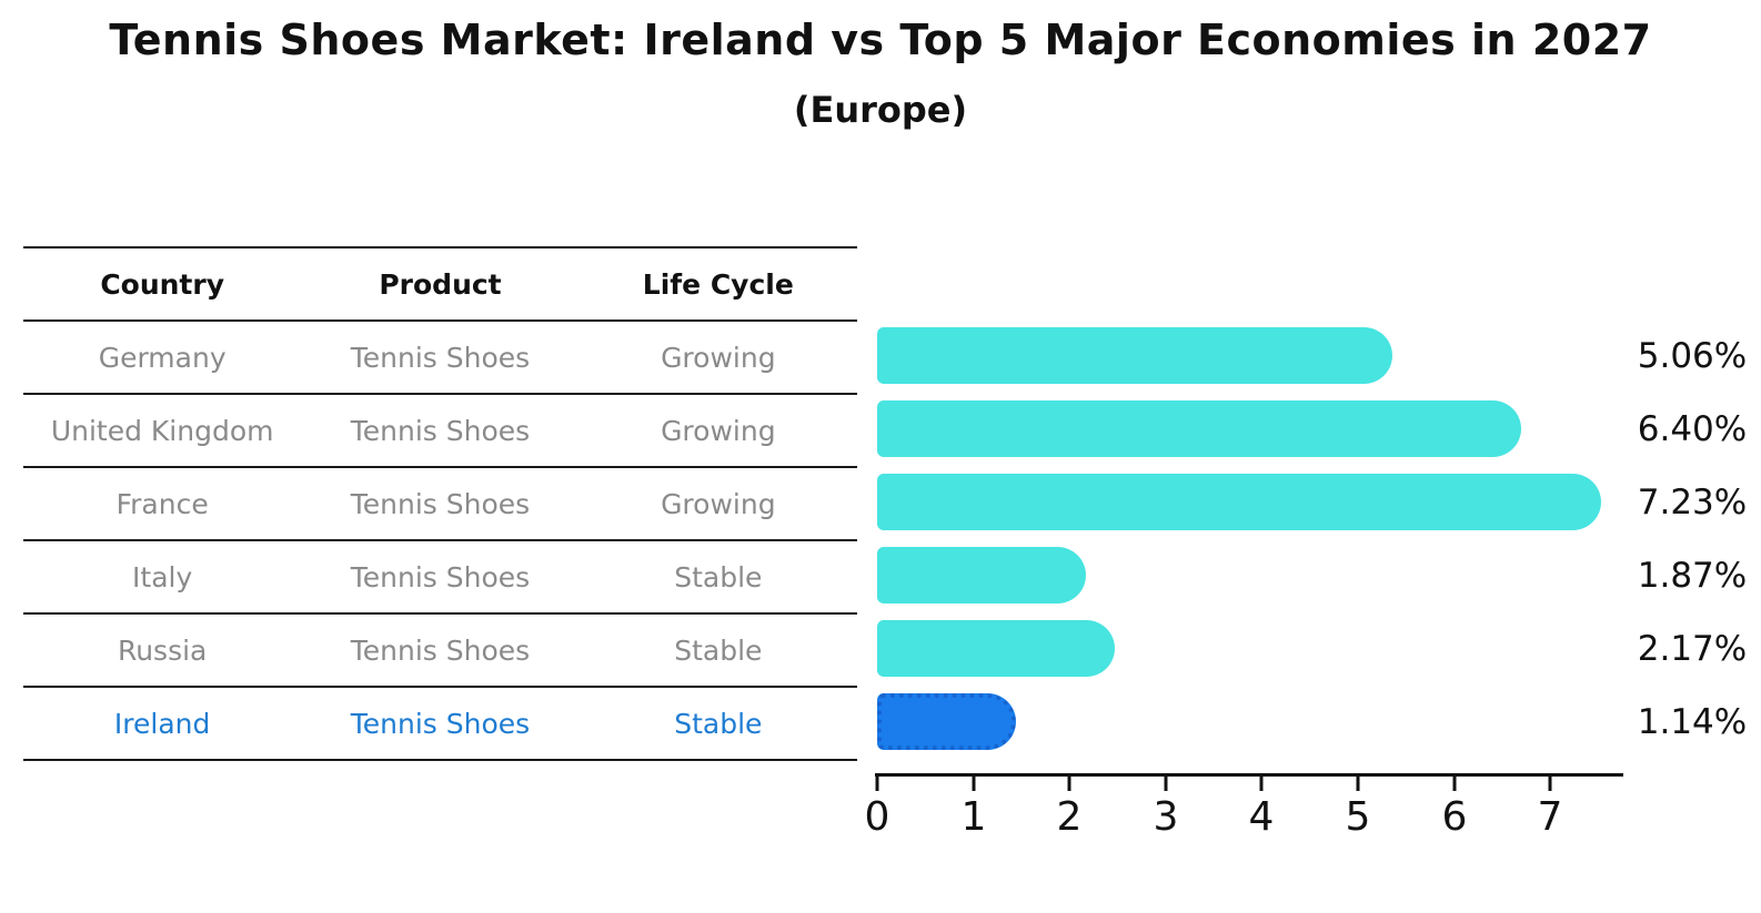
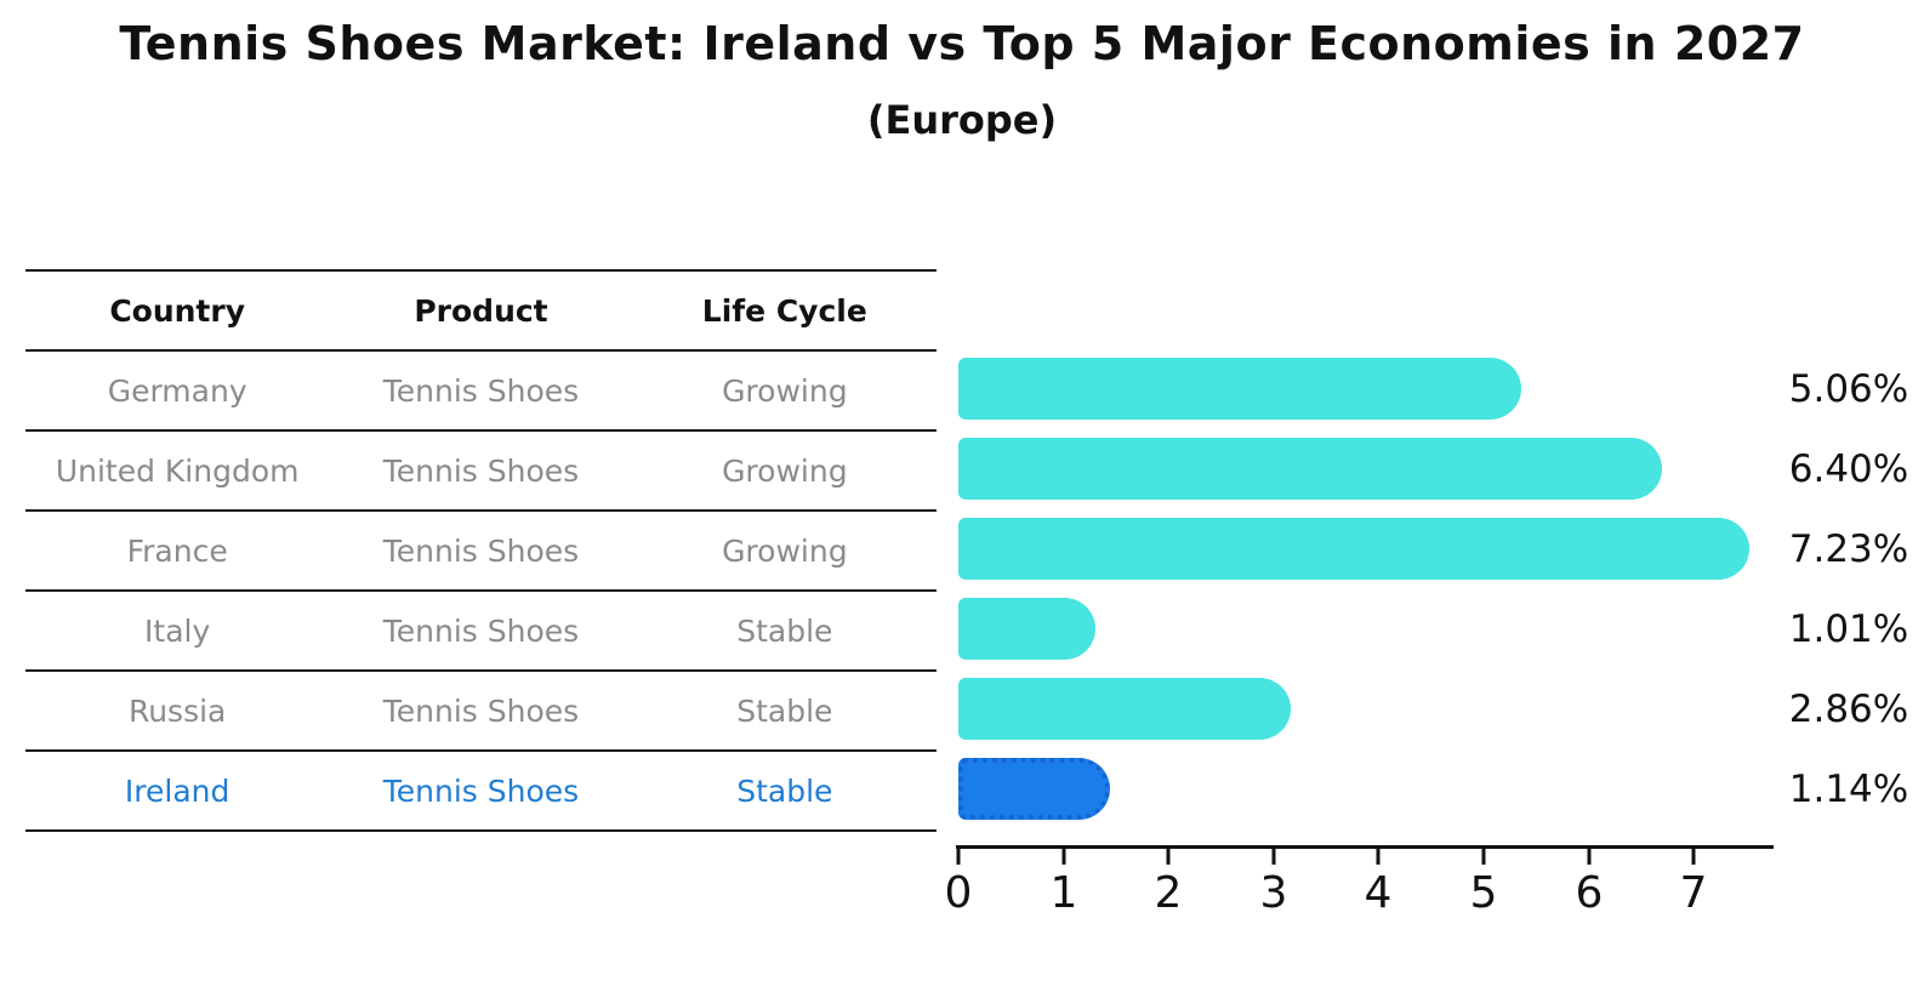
Italy: 1.87% -> 1.01%
Russia: 2.17% -> 2.86%
